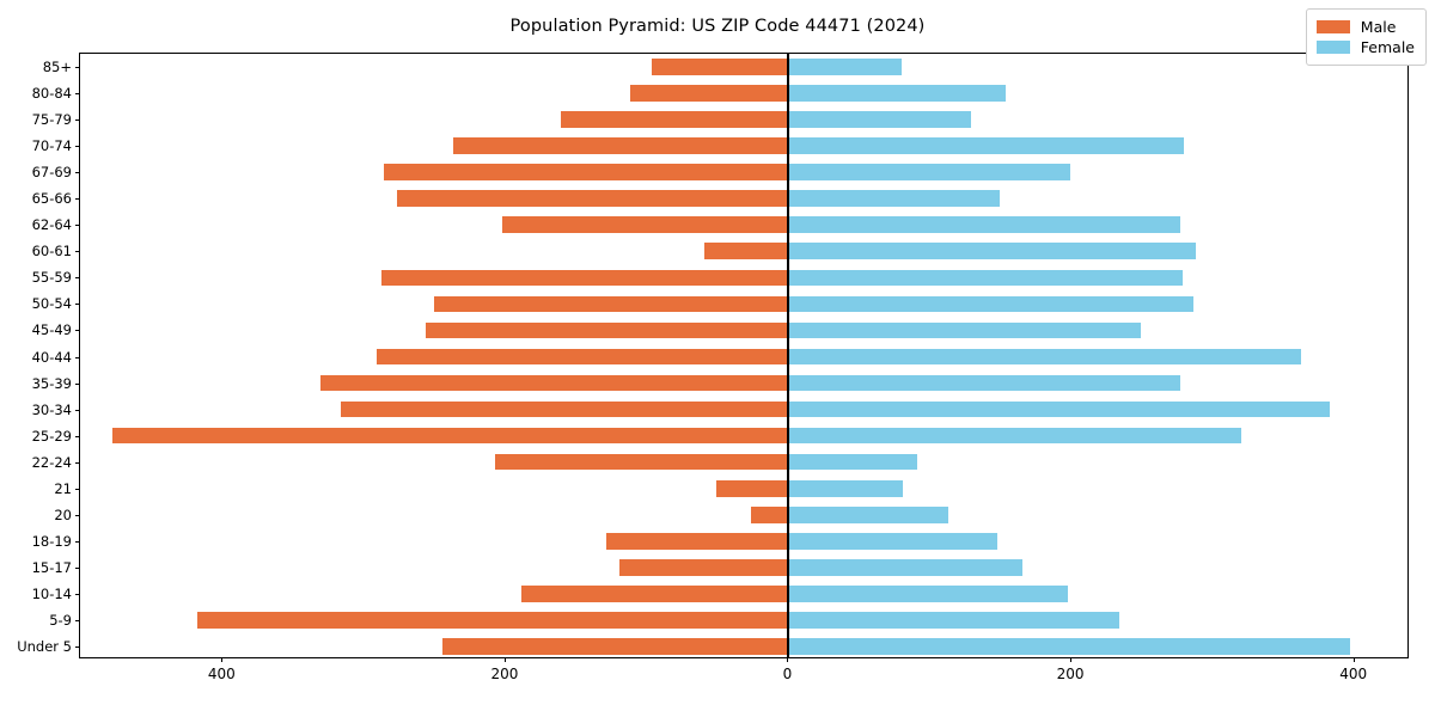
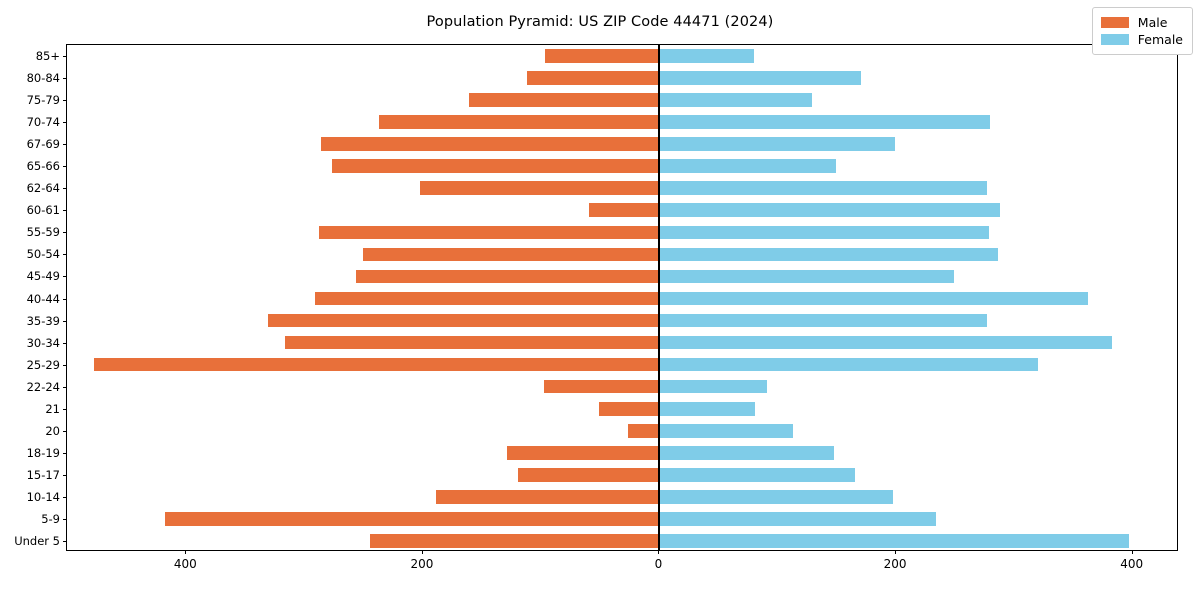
Female/80-84: 154 -> 171
Male/22-24: 207 -> 97
